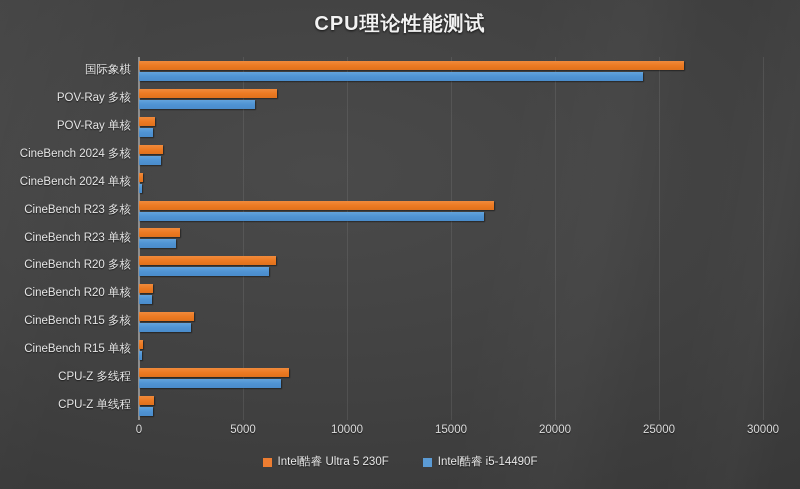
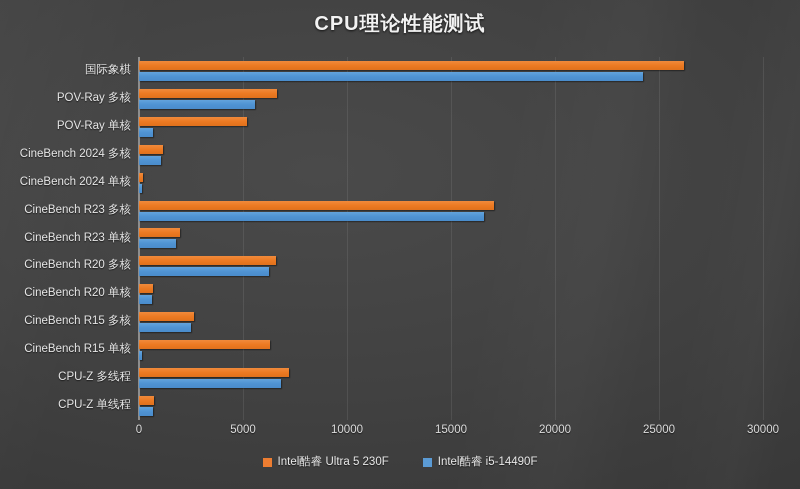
Intel酷睿 Ultra 5 230F/POV-Ray 单核: 800 -> 5200
Intel酷睿 Ultra 5 230F/CineBench R15 单核: 200 -> 6300
